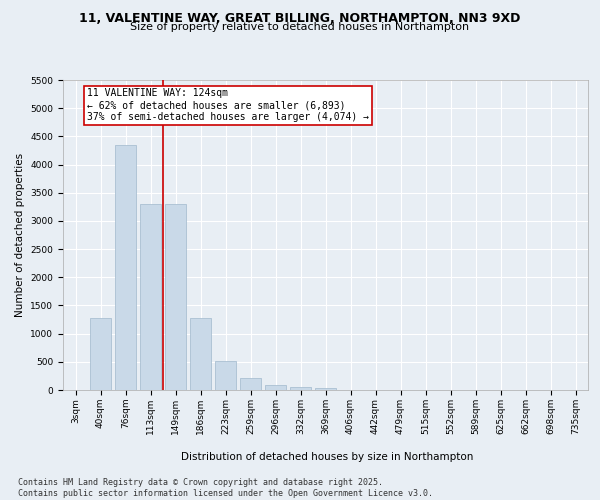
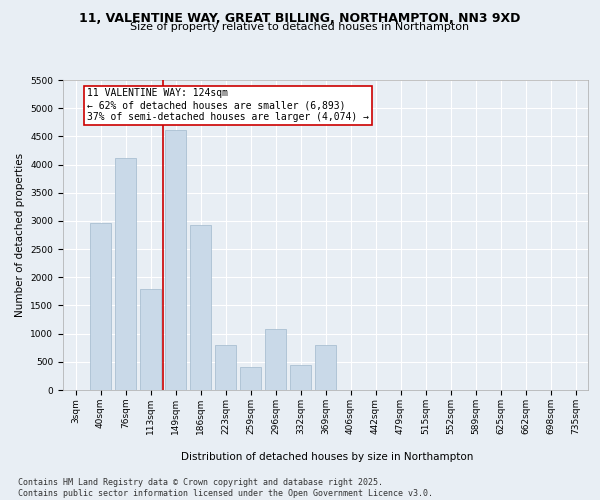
40sqm: 1270 -> 2960
76sqm: 4350 -> 4120
113sqm: 3300 -> 1800
149sqm: 3300 -> 4620
186sqm: 1280 -> 2920
223sqm: 510 -> 800
259sqm: 210 -> 400
296sqm: 90 -> 1080
332sqm: 60 -> 440
369sqm: 40 -> 800
